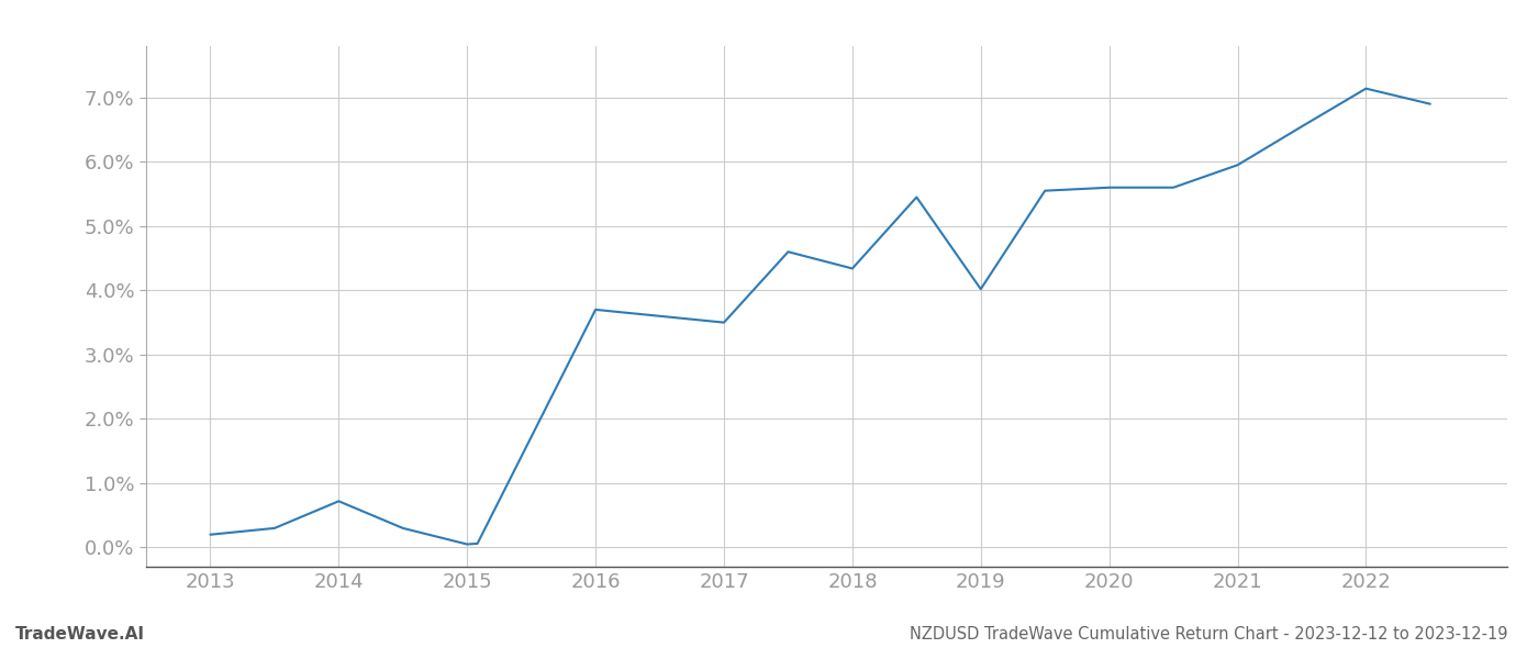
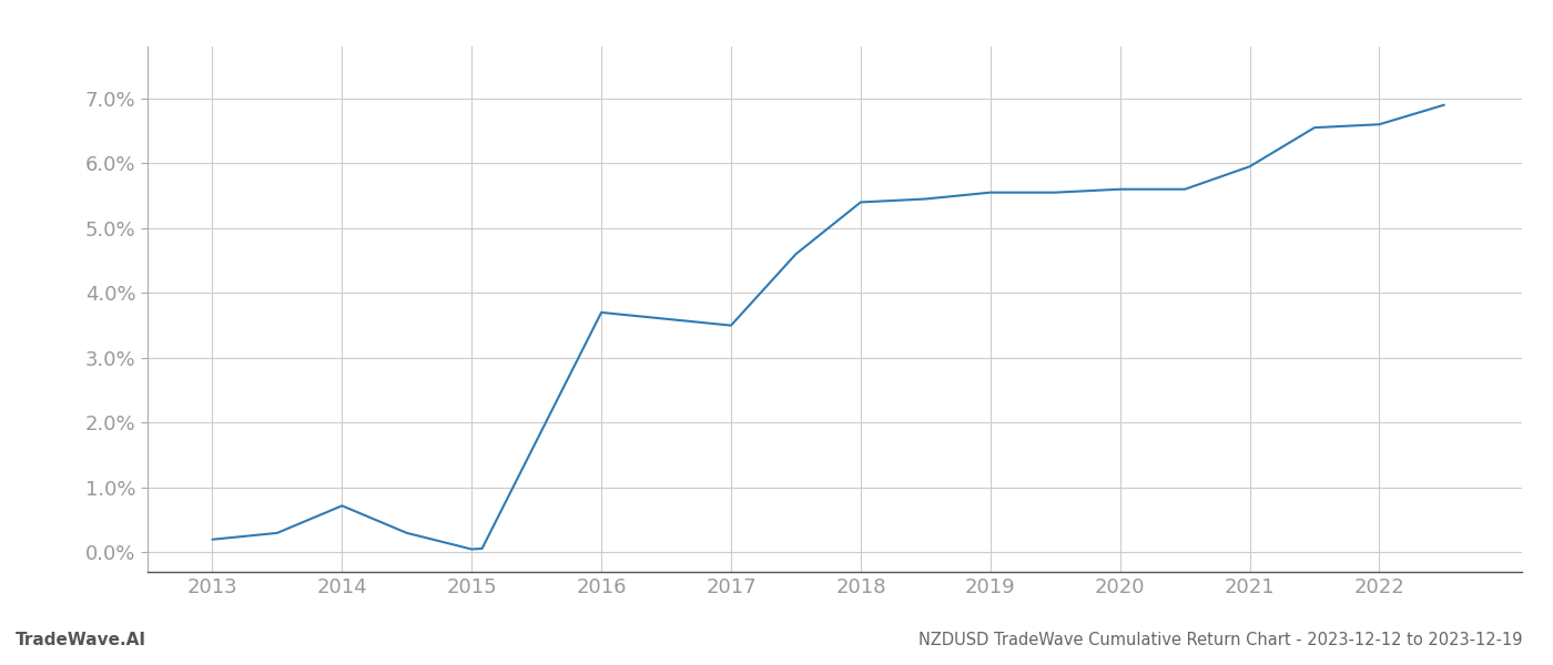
2018: 4.34% -> 5.40%
2019: 4.02% -> 5.55%
2022: 7.14% -> 6.60%
